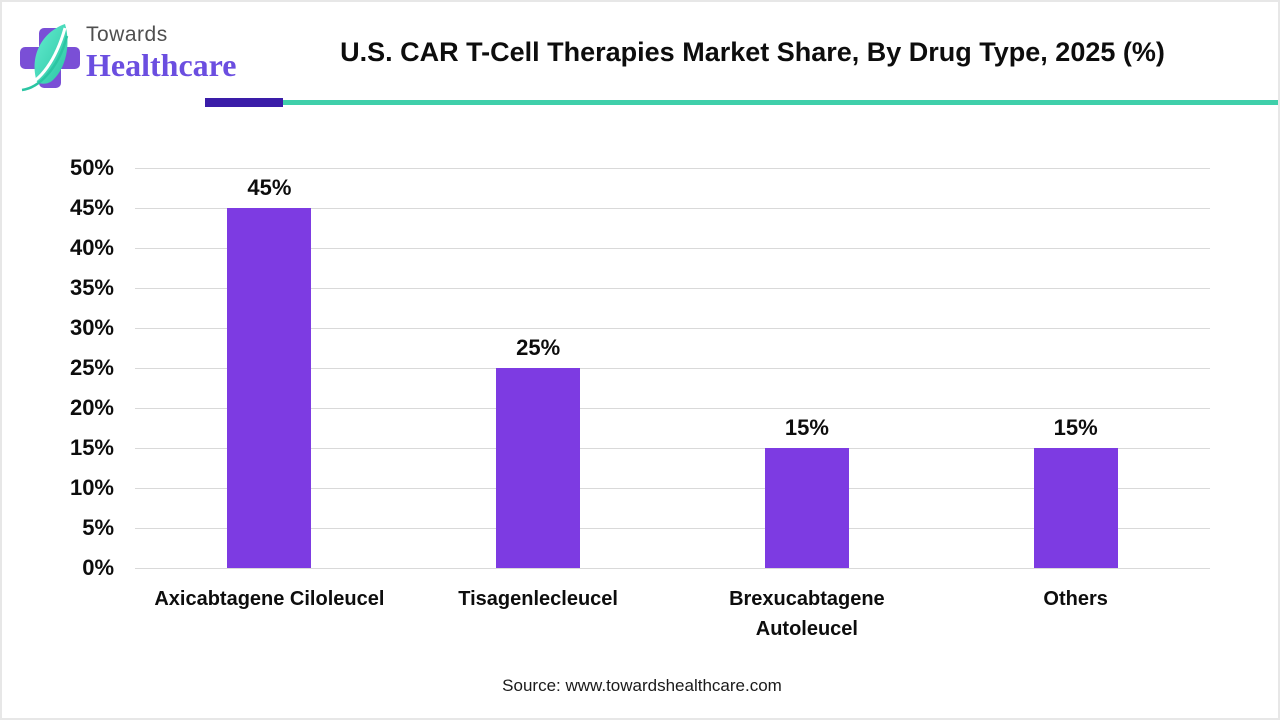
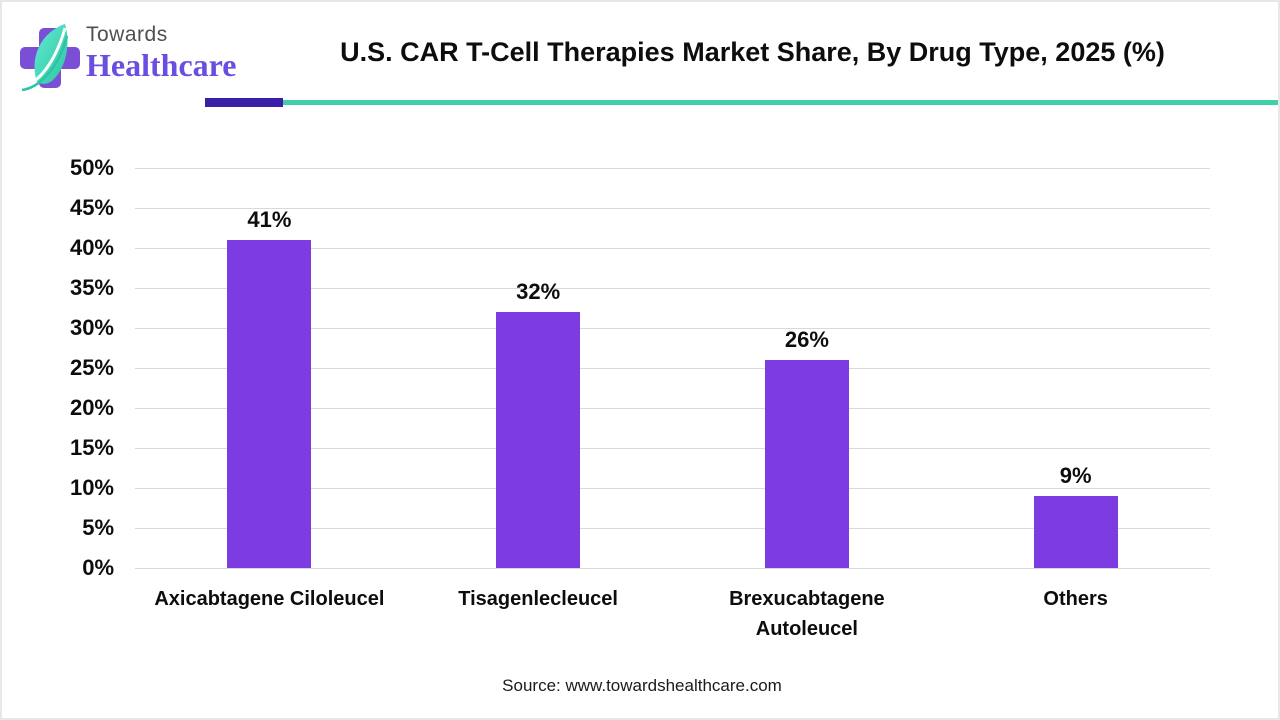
Axicabtagene Ciloleucel: 45% -> 41%
Tisagenlecleucel: 25% -> 32%
Brexucabtagene Autoleucel: 15% -> 26%
Others: 15% -> 9%
